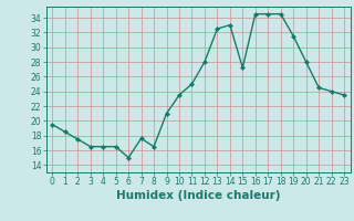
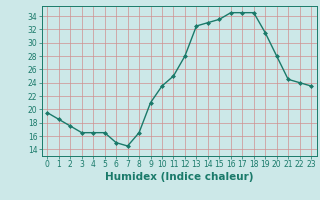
7: 17.6 -> 14.5
15: 27.2 -> 33.5
